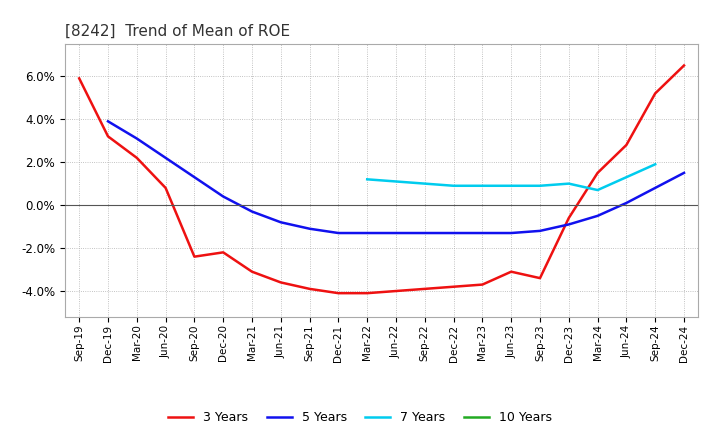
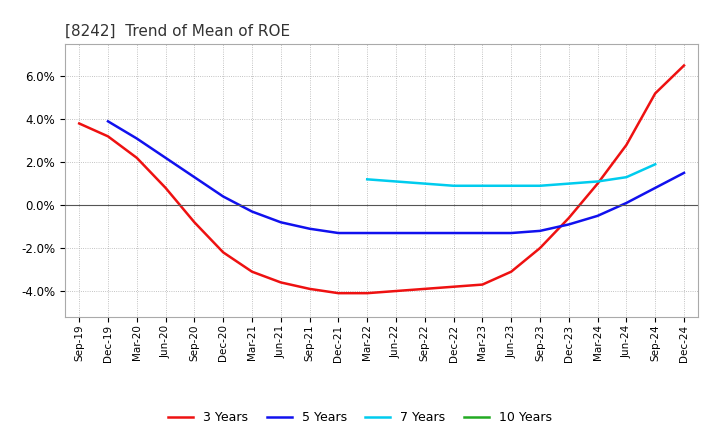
3 Years/Sep-19: 5.9% -> 3.8%
3 Years/Sep-20: -2.4% -> -0.8%
3 Years/Sep-23: -3.4% -> -2.0%
3 Years/Mar-24: 1.5% -> 1.0%
7 Years/Mar-24: 0.7% -> 1.1%
